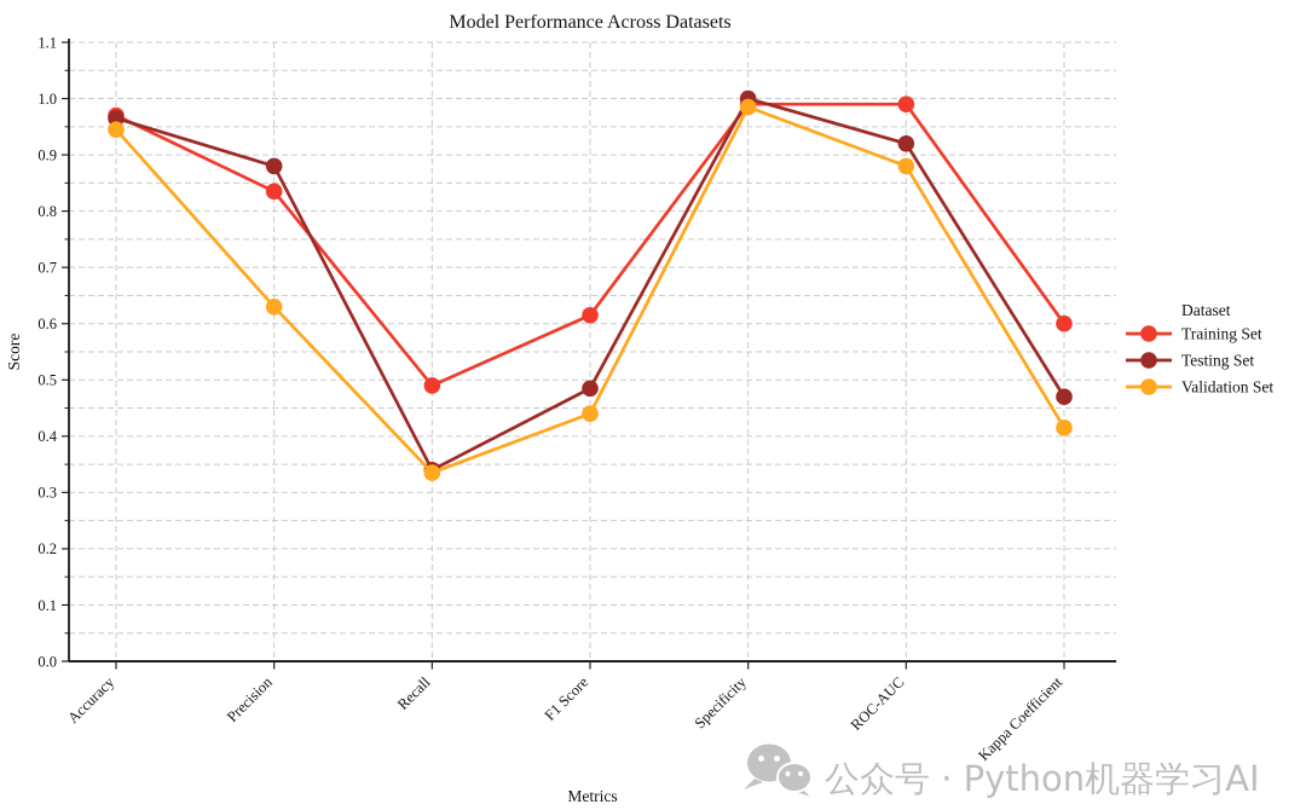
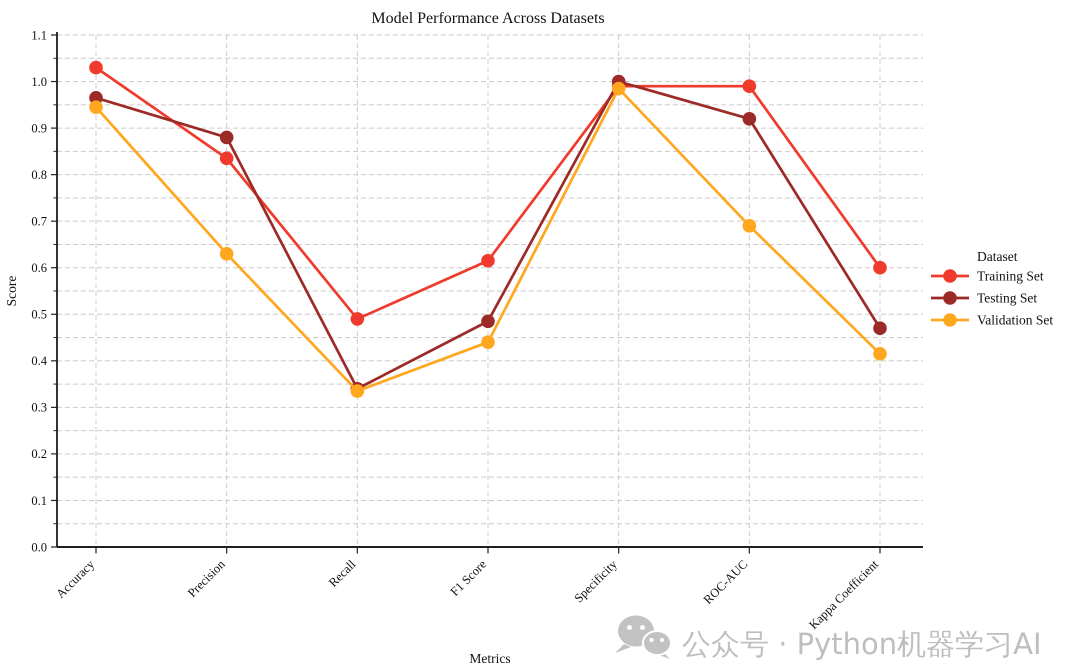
Training Set/Accuracy: 0.97 -> 1.03
Validation Set/ROC-AUC: 0.88 -> 0.69
